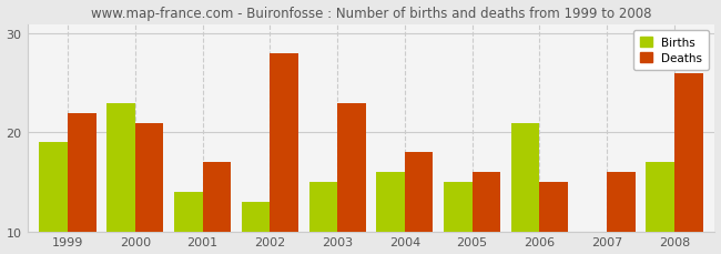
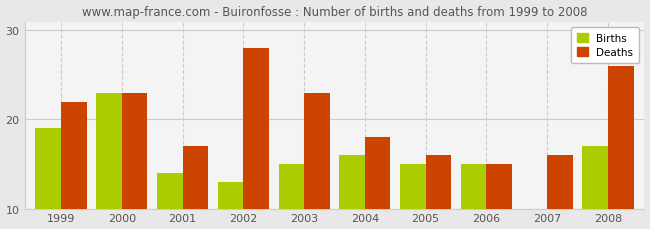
Deaths/2000: 21 -> 23
Births/2006: 21 -> 15
